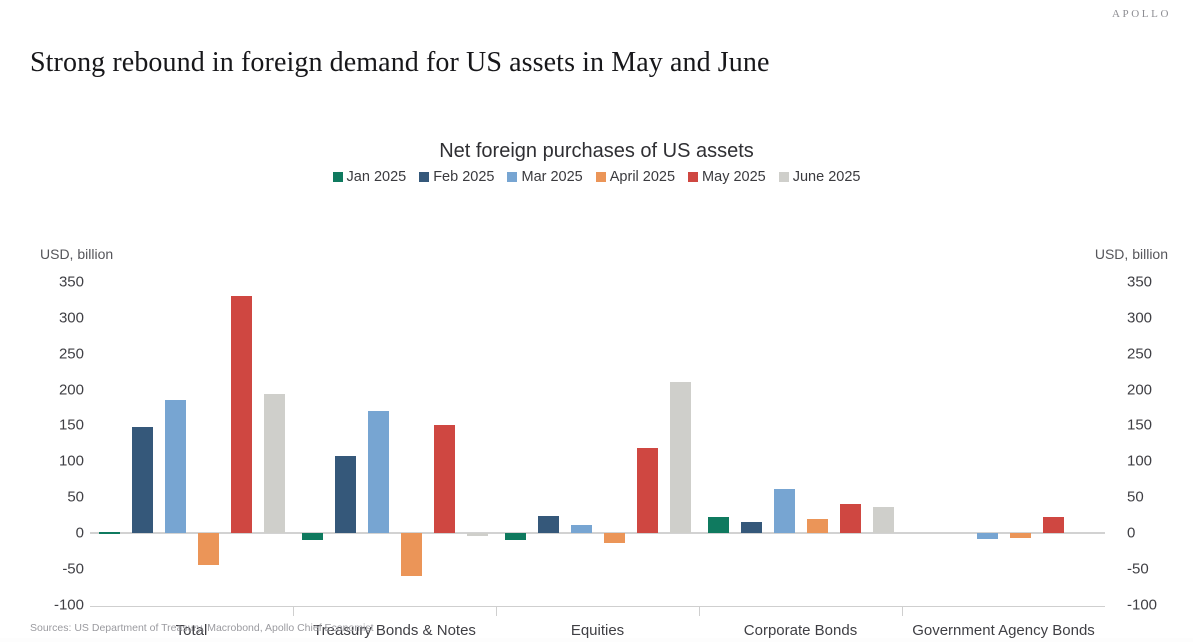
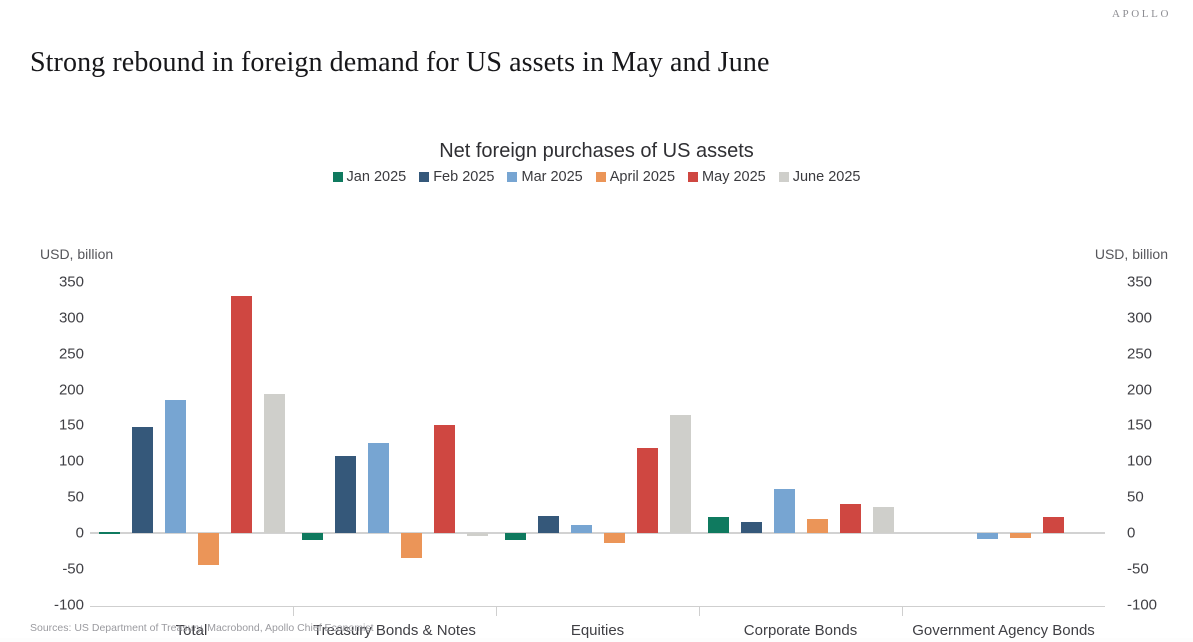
Mar 2025/Treasury Bonds & Notes: 170 -> 120
April 2025/Treasury Bonds & Notes: -60 -> -40
June 2025/Equities: 210 -> 160
